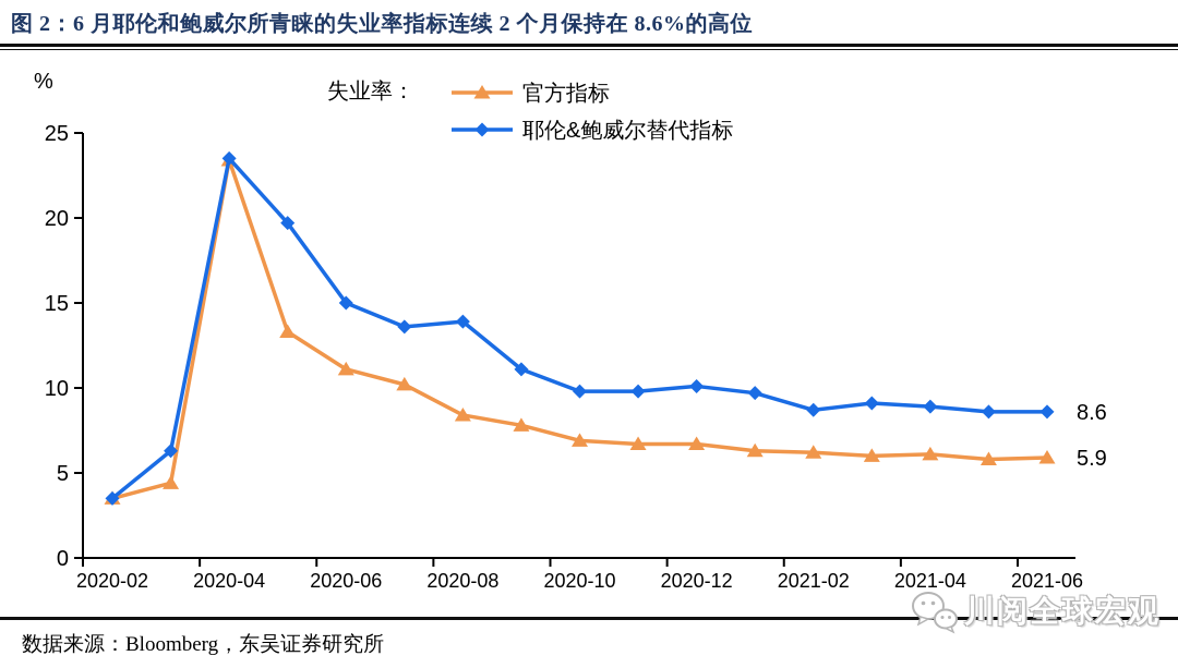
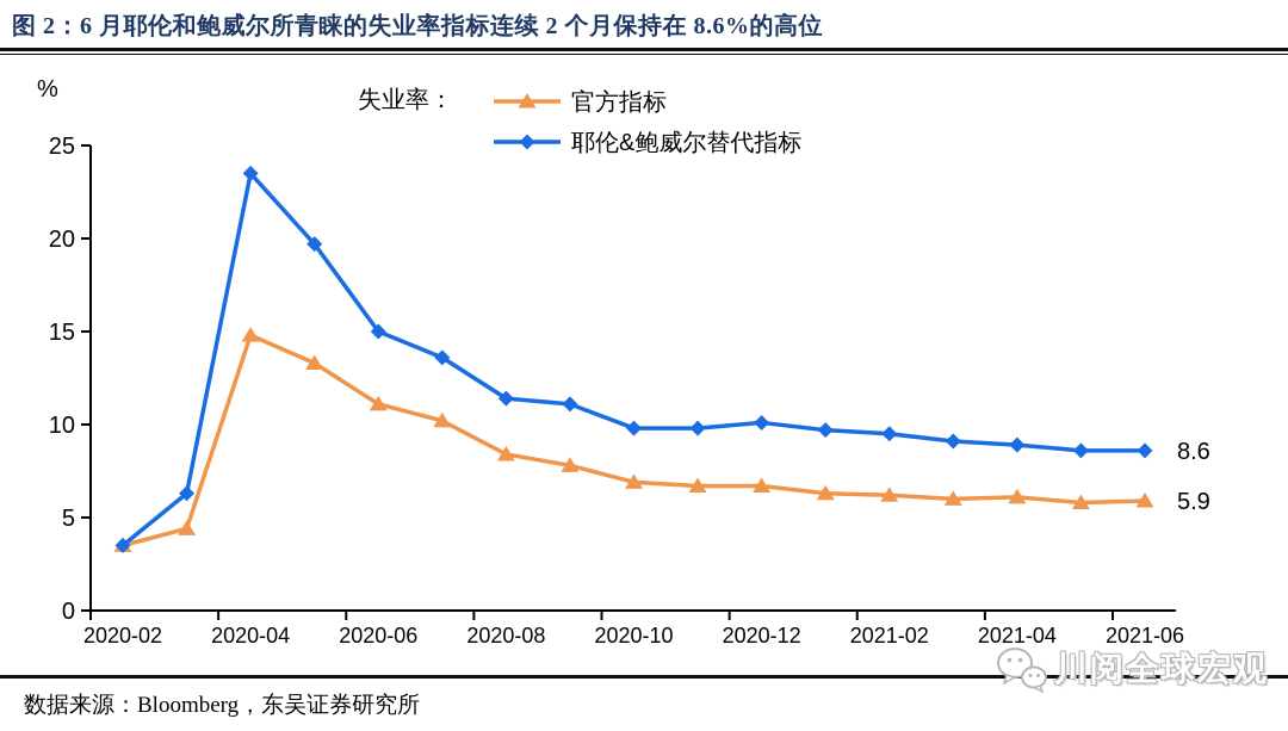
官方指标/2020-04: 23.4 -> 14.8
耶伦&鲍威尔替代指标/2020-08: 13.9 -> 11.4
耶伦&鲍威尔替代指标/2021-02: 8.7 -> 9.5
